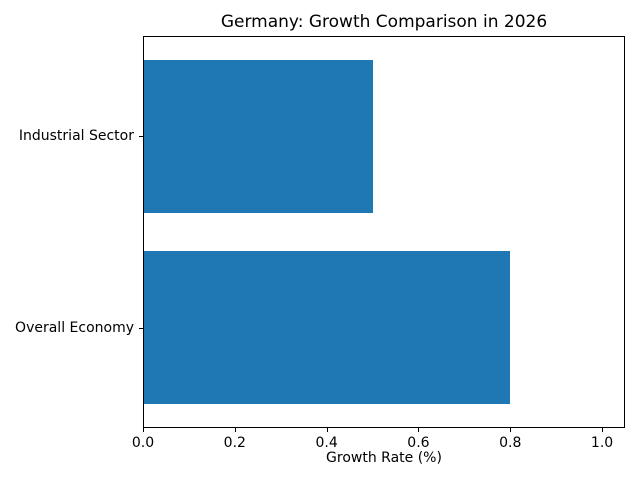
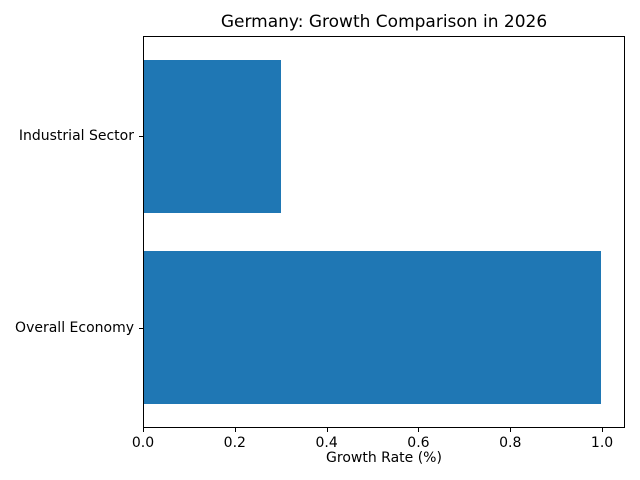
Industrial Sector: 0.5 -> 0.3
Overall Economy: 0.8 -> 1.0
